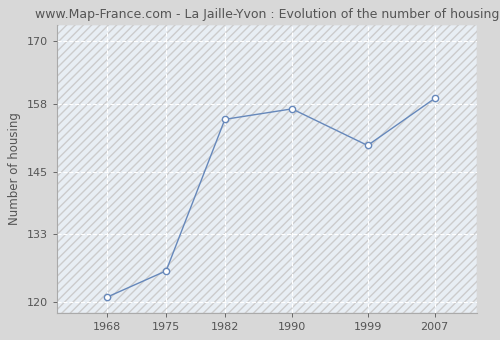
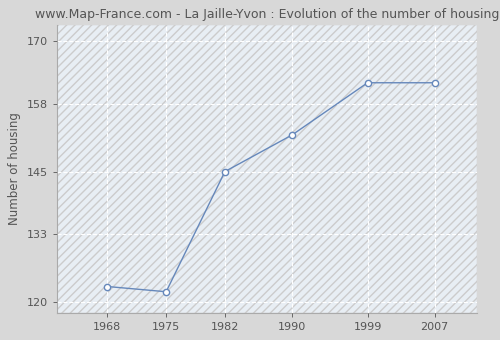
1968: 121 -> 123
1975: 126 -> 122
1982: 155 -> 145
1990: 157 -> 152
1999: 150 -> 162
2007: 159 -> 162
